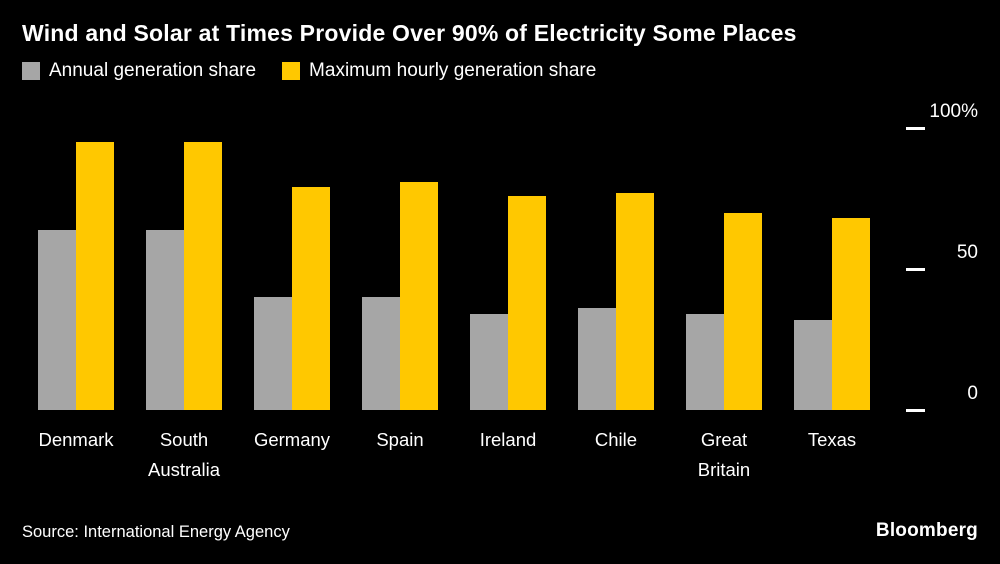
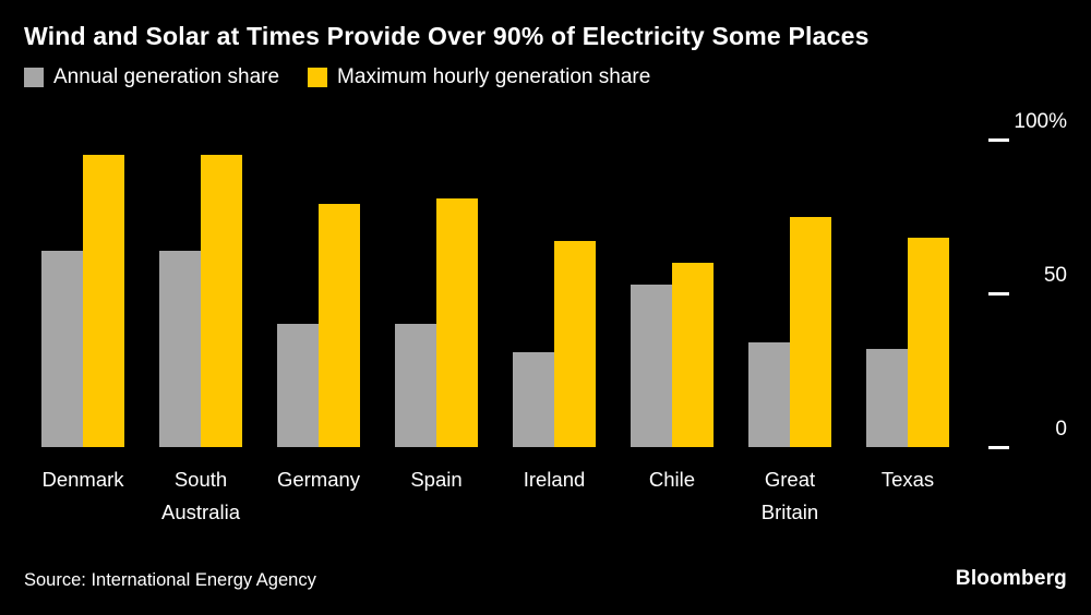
Annual generation share/Ireland: 34% -> 31%
Maximum hourly generation share/Ireland: 76% -> 67%
Annual generation share/Chile: 36% -> 53%
Maximum hourly generation share/Chile: 77% -> 60%
Maximum hourly generation share/Great Britain: 70% -> 75%
